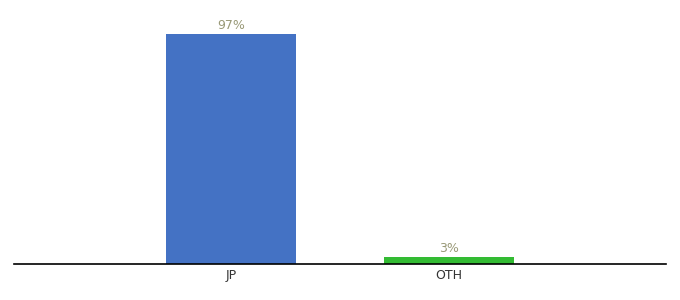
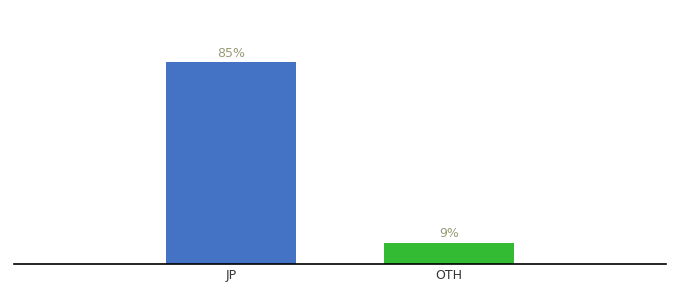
JP: 97% -> 85%
OTH: 3% -> 9%
